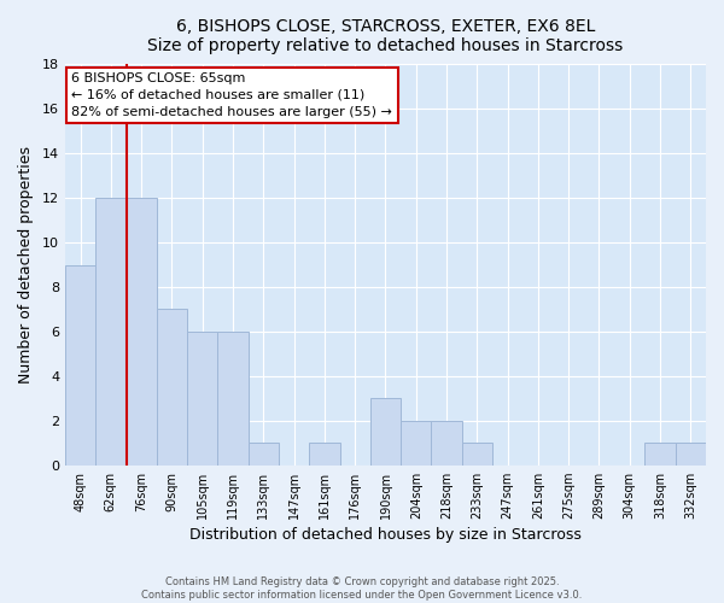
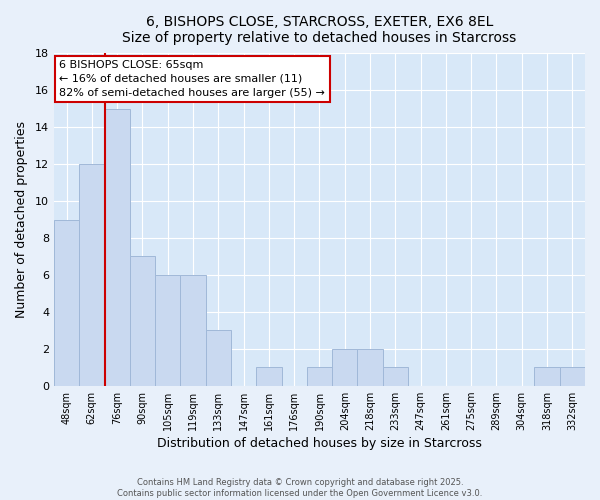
76sqm: 12 -> 15
133sqm: 1 -> 3
190sqm: 3 -> 1
